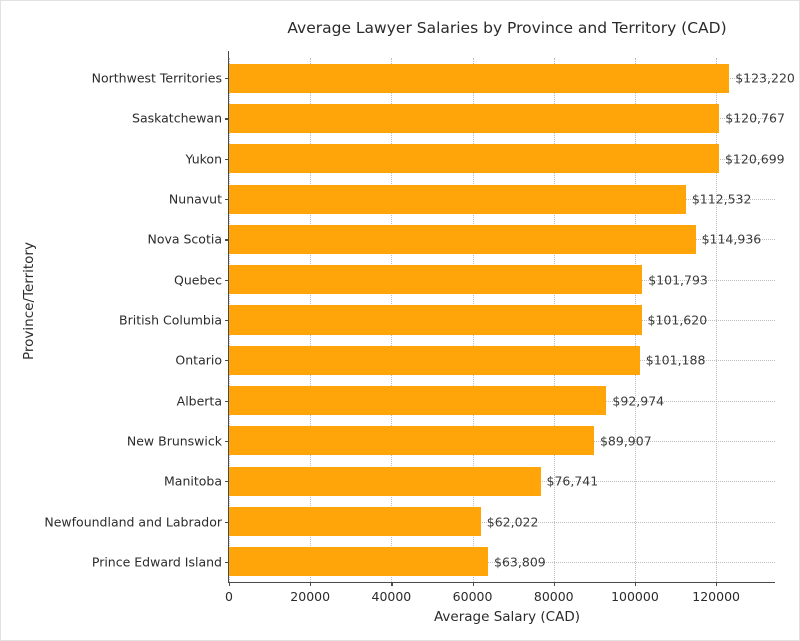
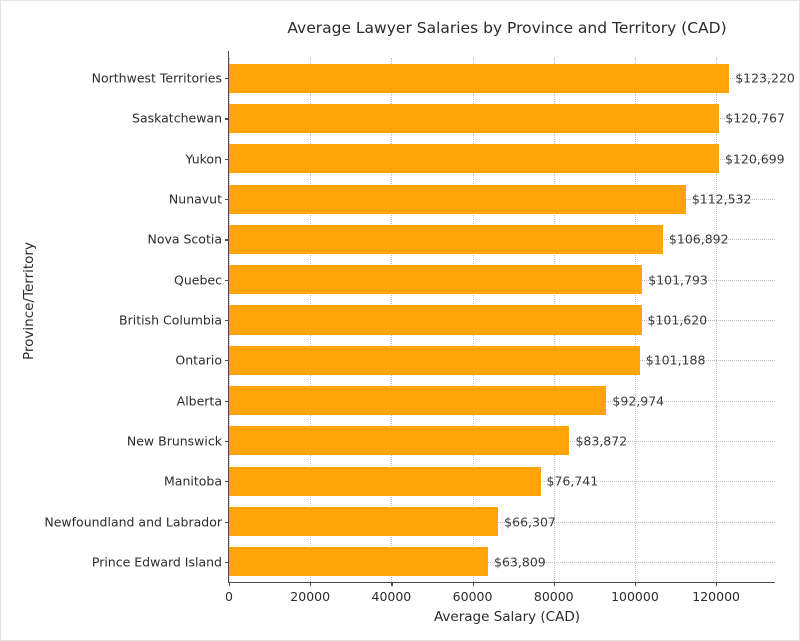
Nova Scotia: $114,936 -> $106,892
New Brunswick: $89,907 -> $83,872
Newfoundland and Labrador: $62,022 -> $66,307
